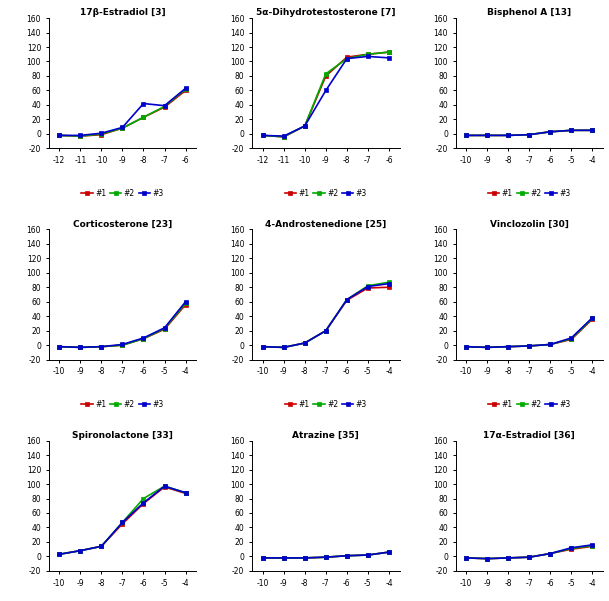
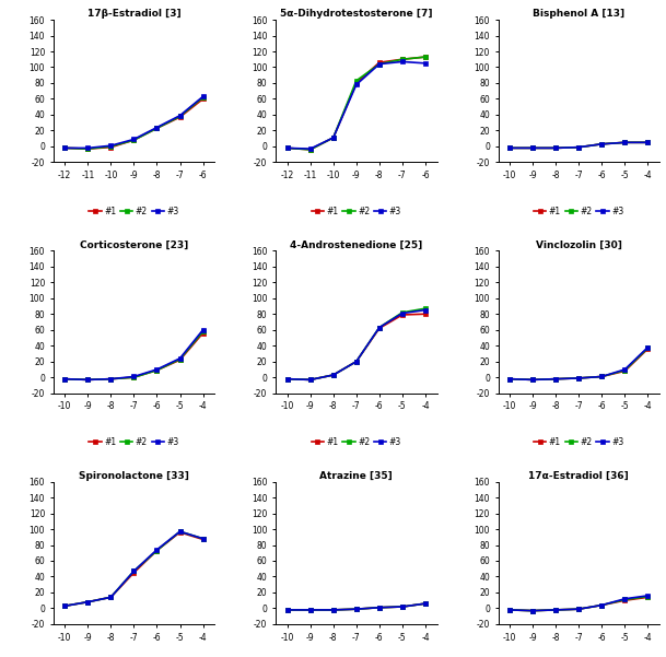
17β-Estradiol [3]/#3/-8: 42 -> 24
5α-Dihydrotestosterone [7]/#3/-9: 60 -> 78
Spironolactone [33]/#2/-6: 80 -> 73
